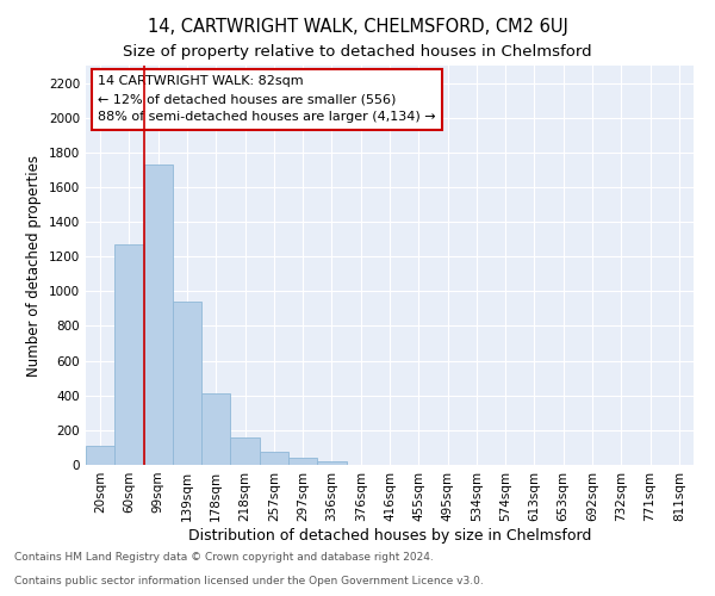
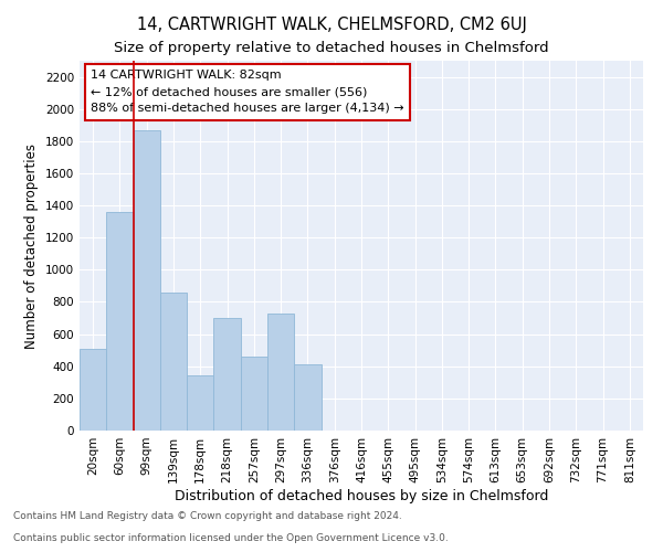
20sqm: 110 -> 510
60sqm: 1270 -> 1360
99sqm: 1730 -> 1870
139sqm: 940 -> 860
178sqm: 420 -> 340
218sqm: 160 -> 700
257sqm: 80 -> 460
297sqm: 40 -> 730
336sqm: 20 -> 410
